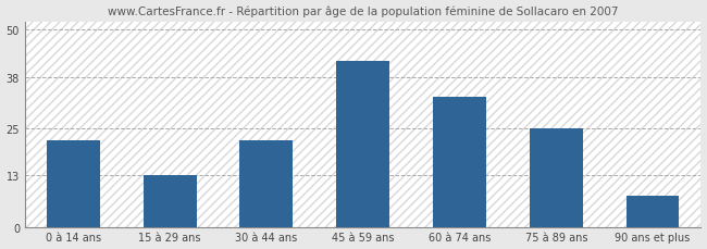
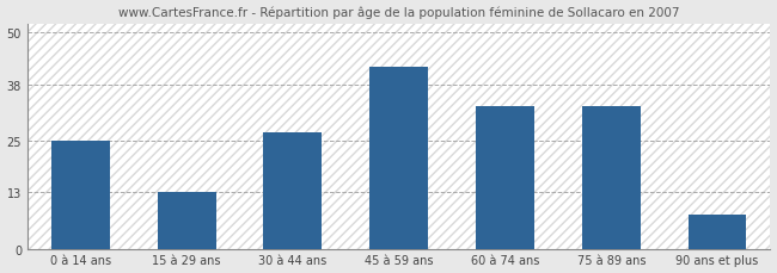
0 à 14 ans: 22 -> 25
30 à 44 ans: 22 -> 27
75 à 89 ans: 25 -> 33
